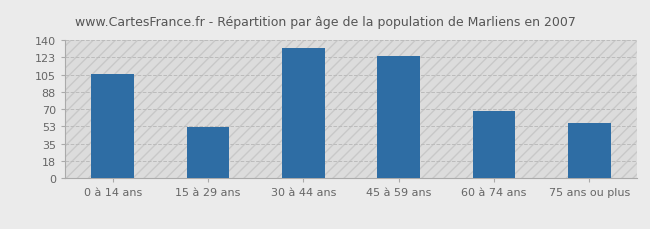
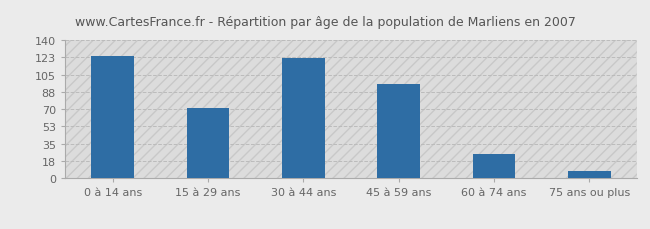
0 à 14 ans: 106 -> 124
15 à 29 ans: 52 -> 71
30 à 44 ans: 132 -> 122
45 à 59 ans: 124 -> 96
60 à 74 ans: 68 -> 25
75 ans ou plus: 56 -> 8
